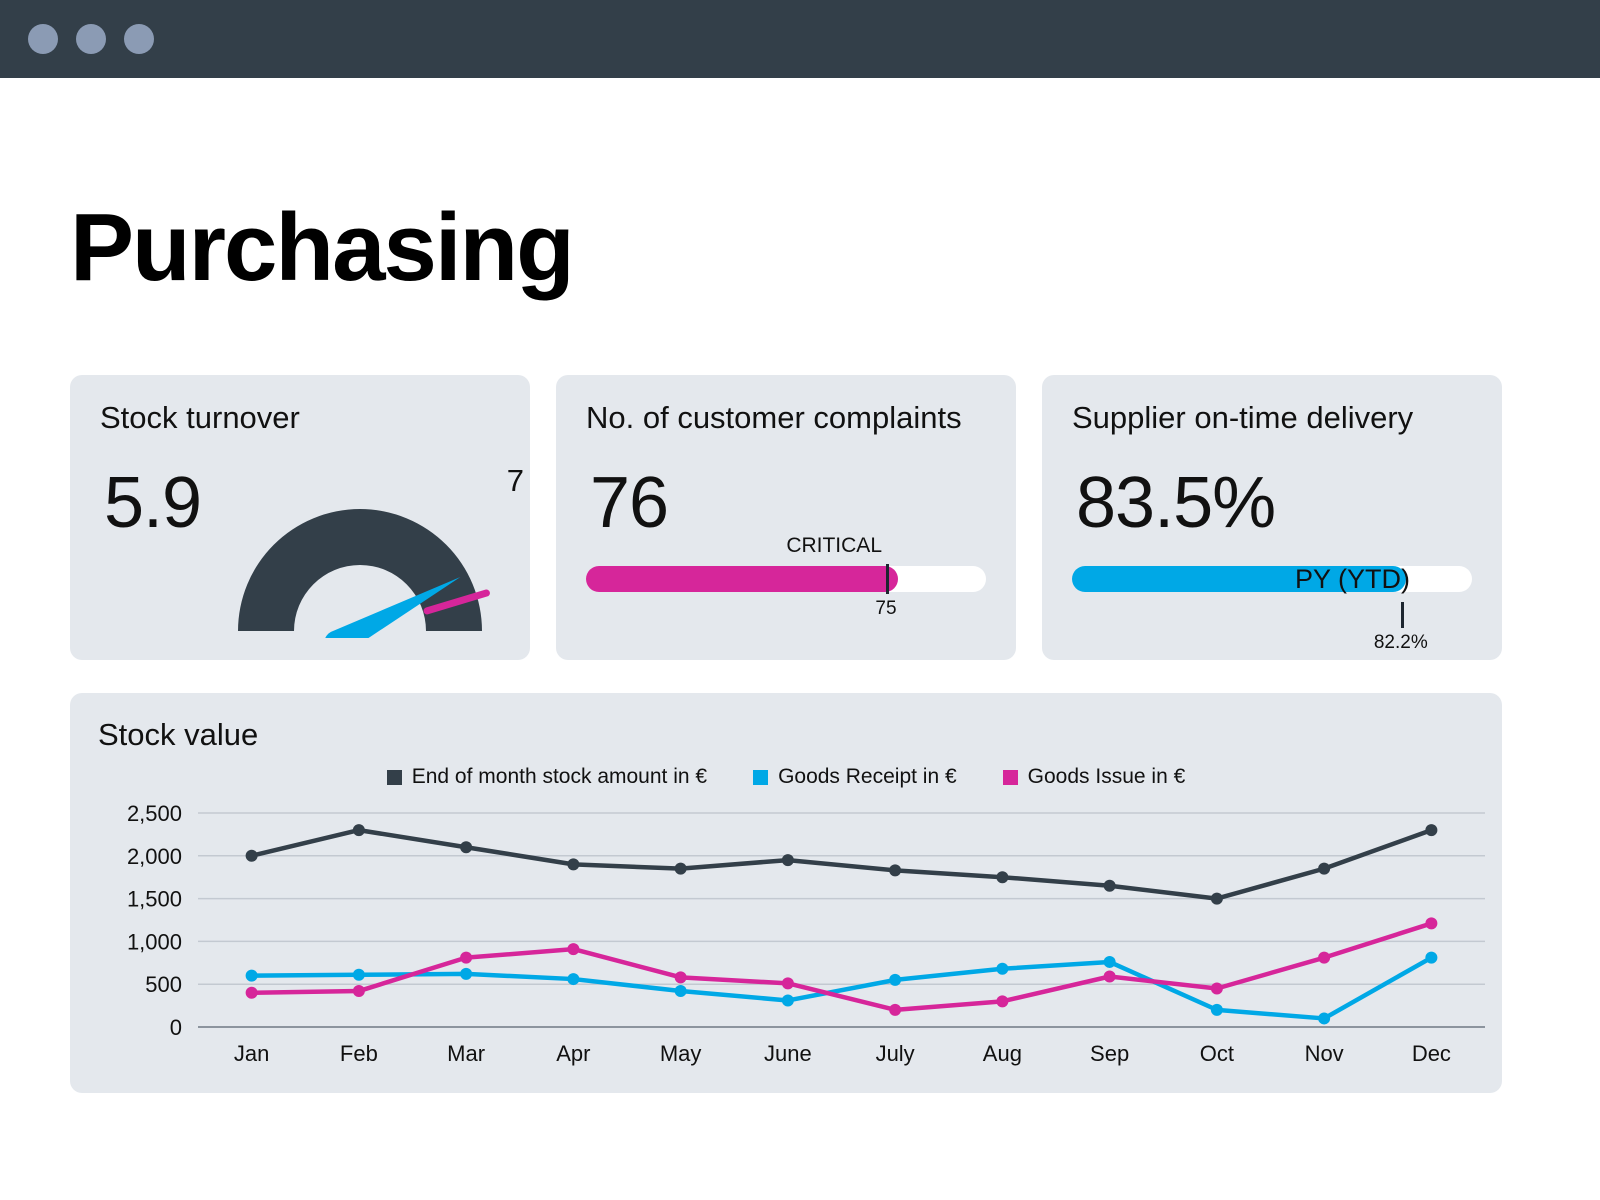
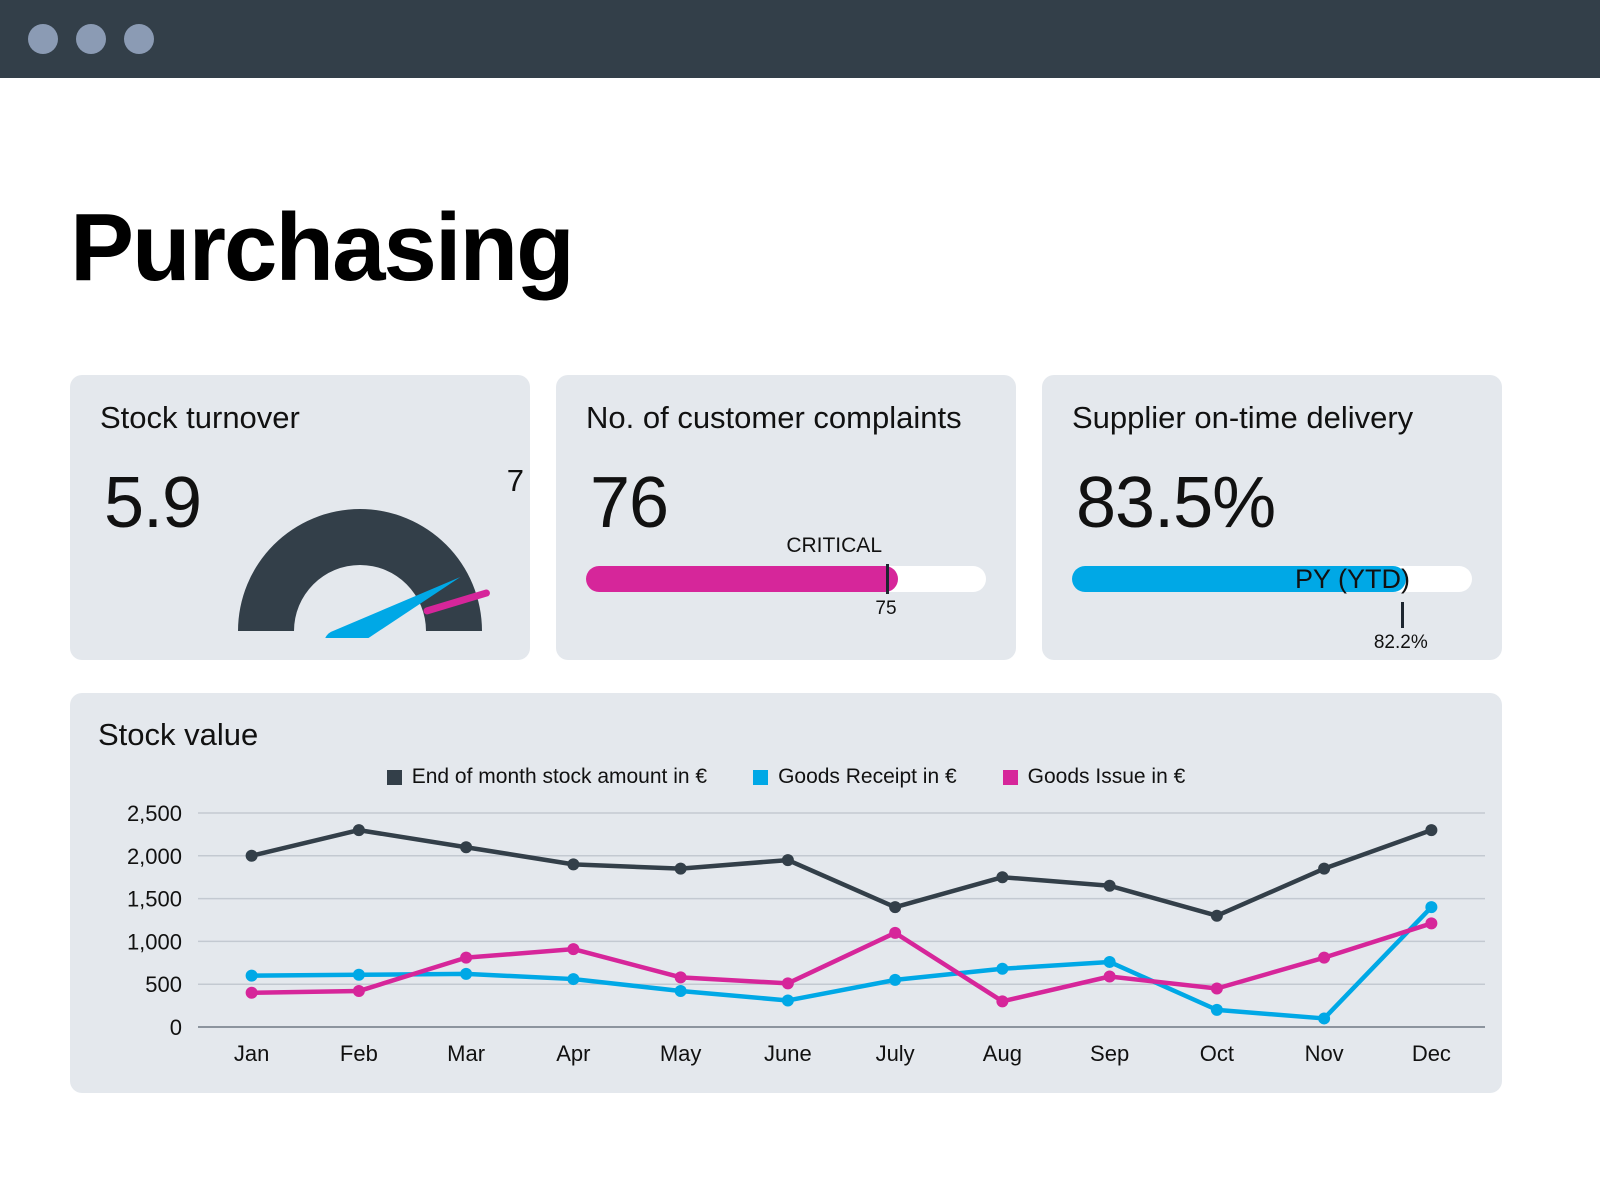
End of month stock amount in €/July: 1800 -> 1400
Goods Issue in €/July: 200 -> 1100
End of month stock amount in €/Oct: 1500 -> 1300
Goods Receipt in €/Dec: 800 -> 1400
